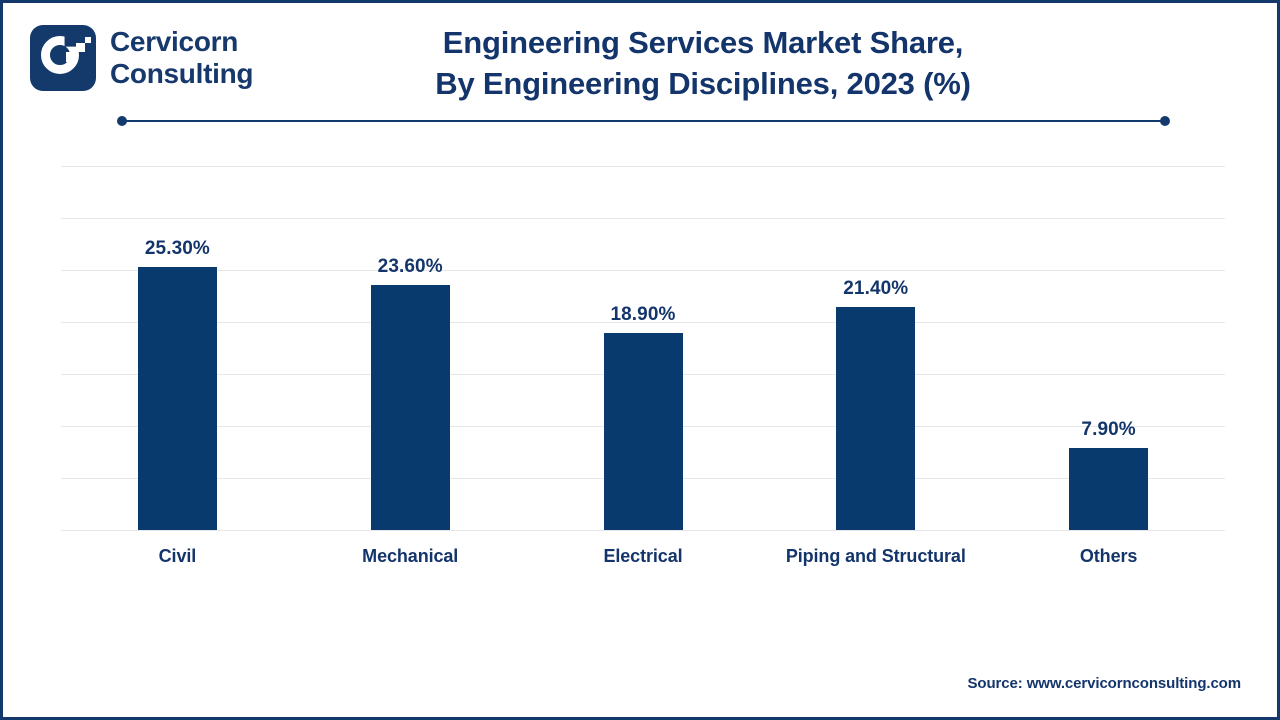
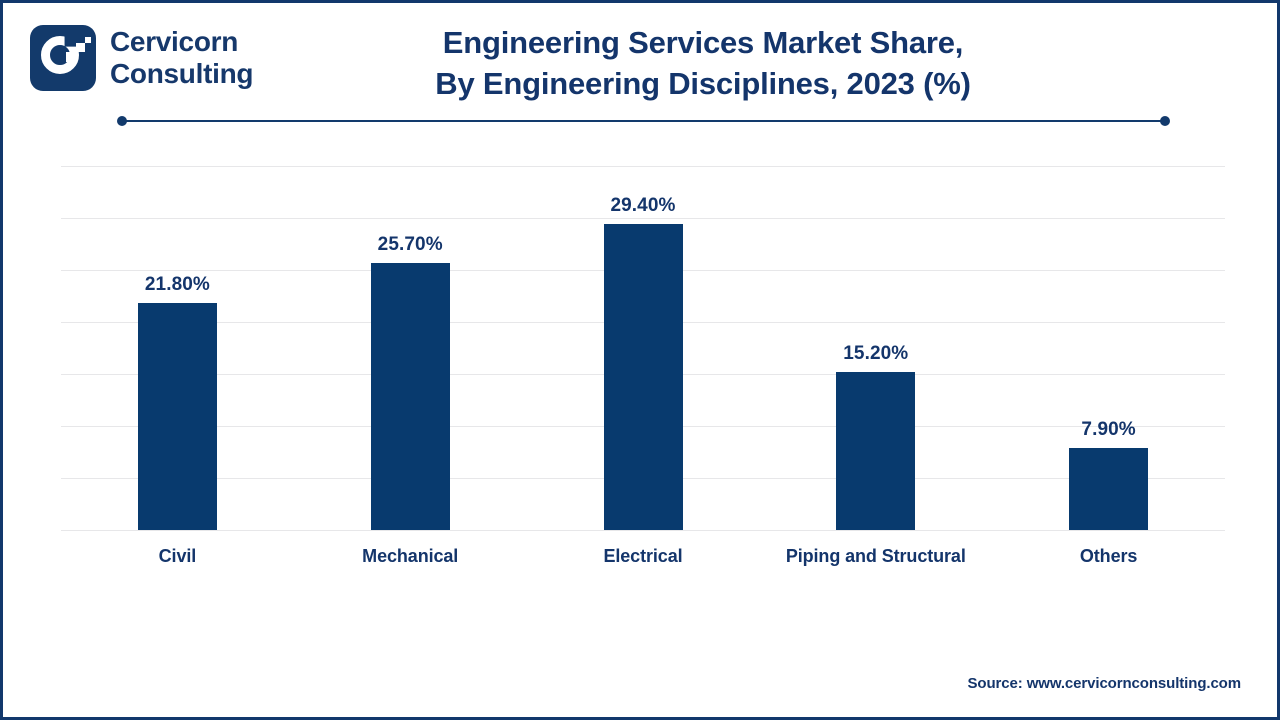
Civil: 25.30% -> 21.80%
Mechanical: 23.60% -> 25.70%
Electrical: 18.90% -> 29.40%
Piping and Structural: 21.40% -> 15.20%
